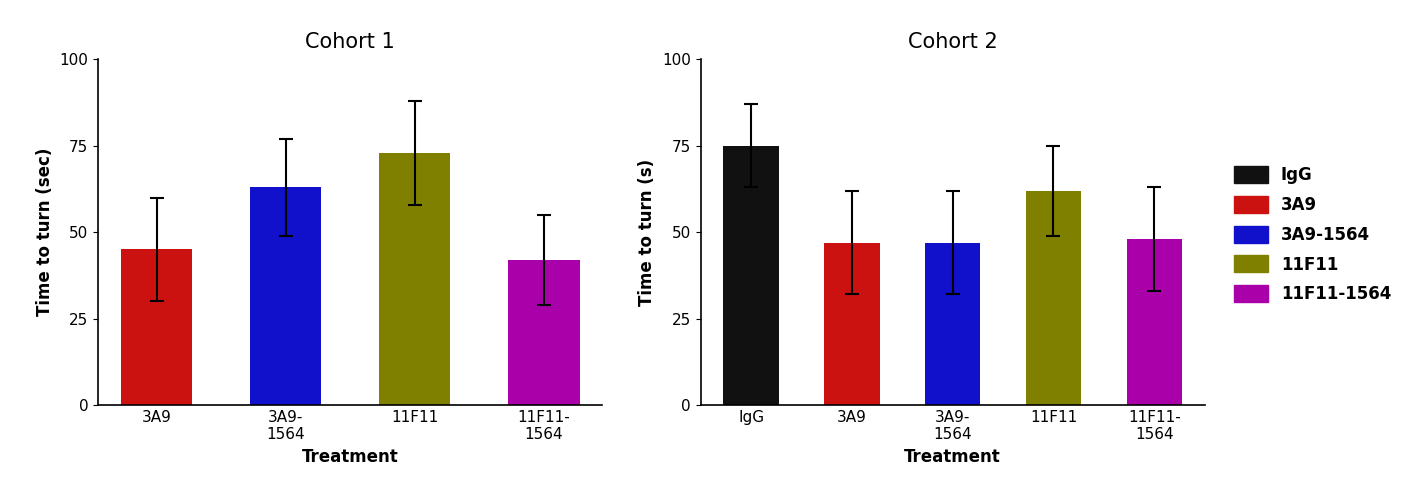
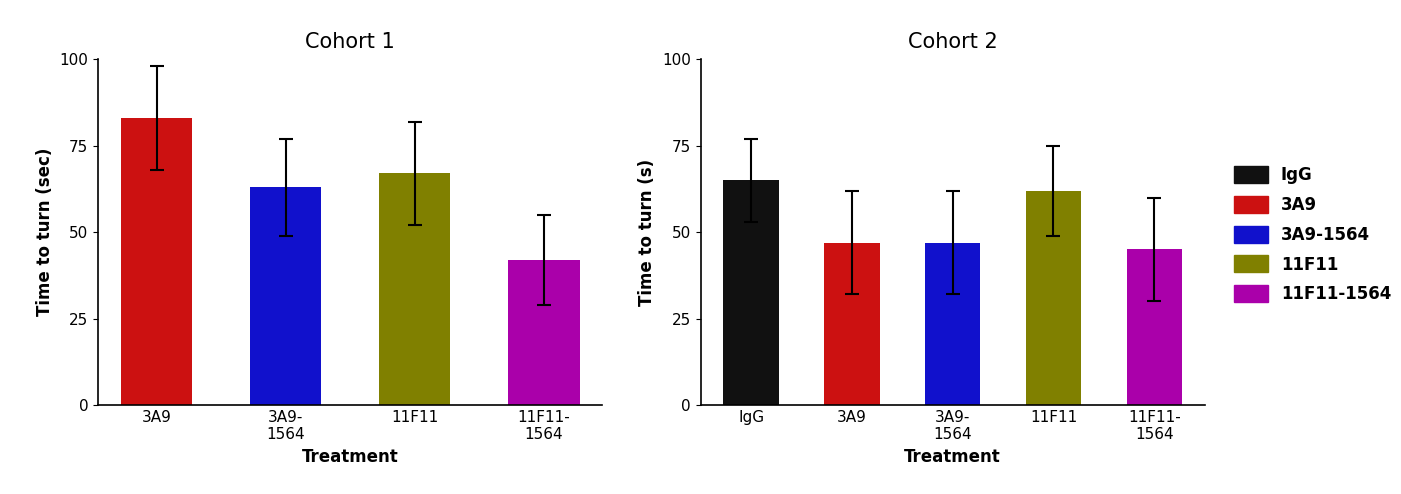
Cohort 1/3A9: 45 -> 83
Cohort 1/11F11: 73 -> 67
Cohort 2/IgG: 75 -> 65
Cohort 2/11F11- 1564: 48 -> 45
